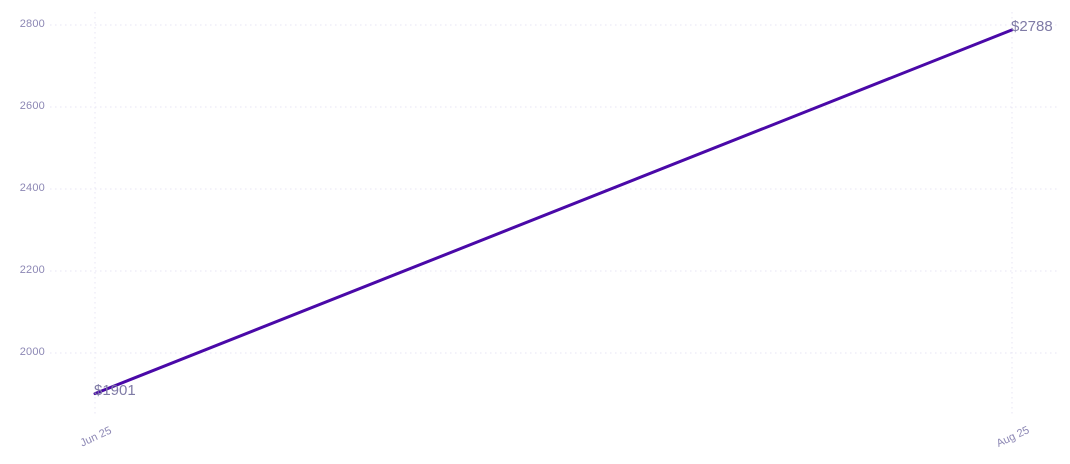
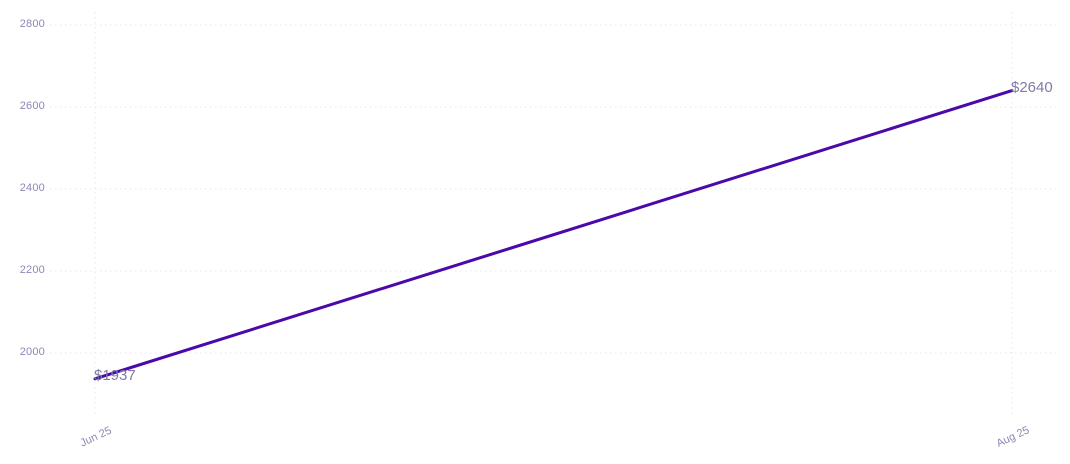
Jun 25: $1901 -> $1937
Aug 25: $2788 -> $2640
